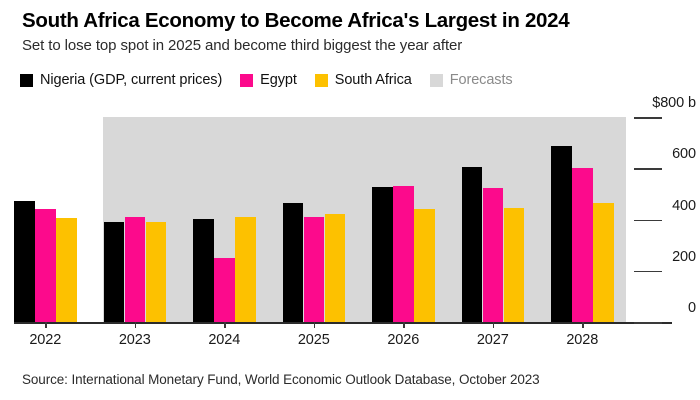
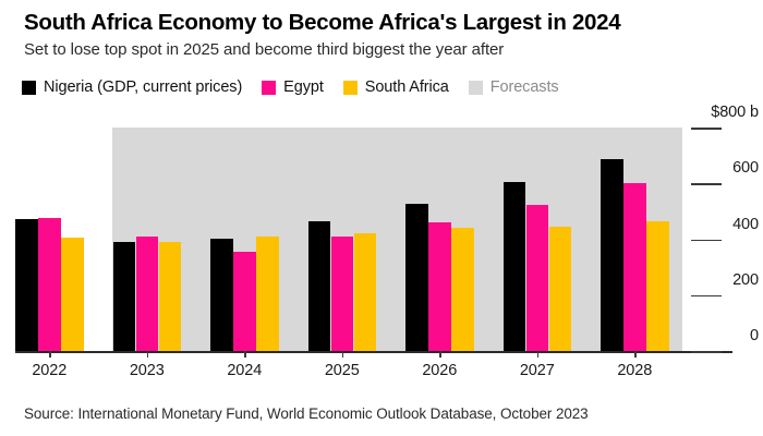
Egypt/2022: $440b -> $480b
Egypt/2024: $250b -> $360b
Egypt/2026: $530b -> $460b
